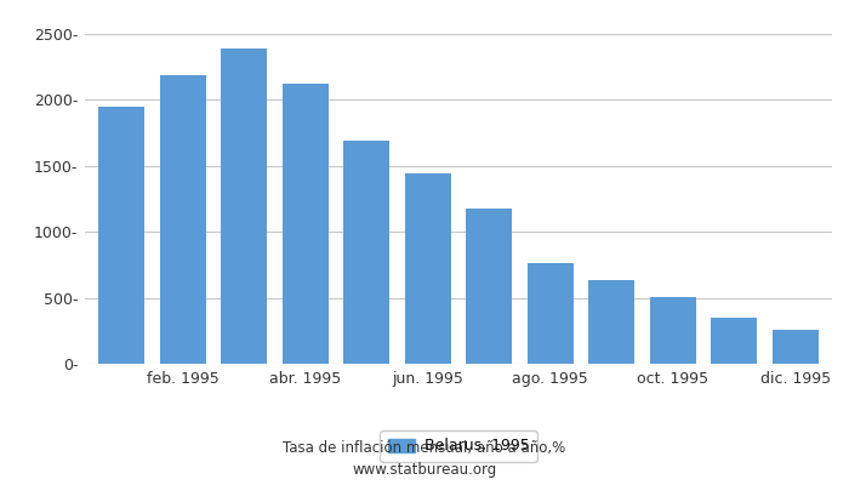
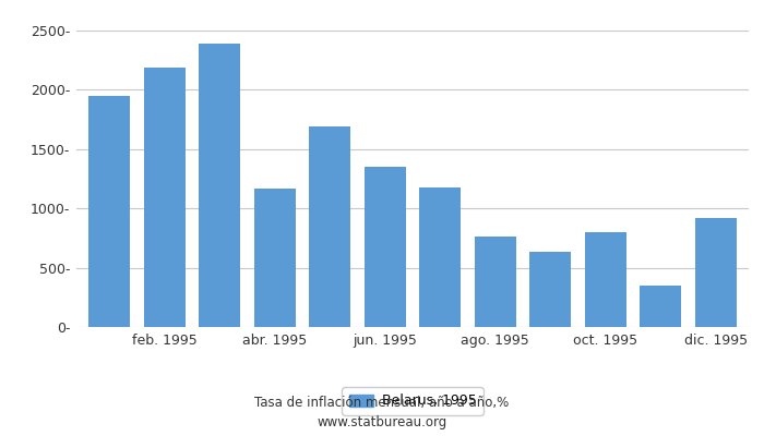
abr. 1995: 2120- -> 1170-
jun. 1995: 1440- -> 1350-
oct. 1995: 500- -> 800-
dic. 1995: 260- -> 920-
